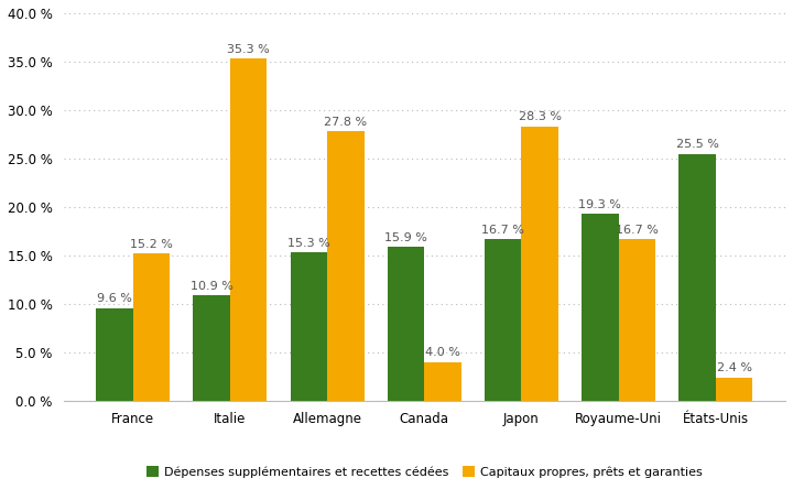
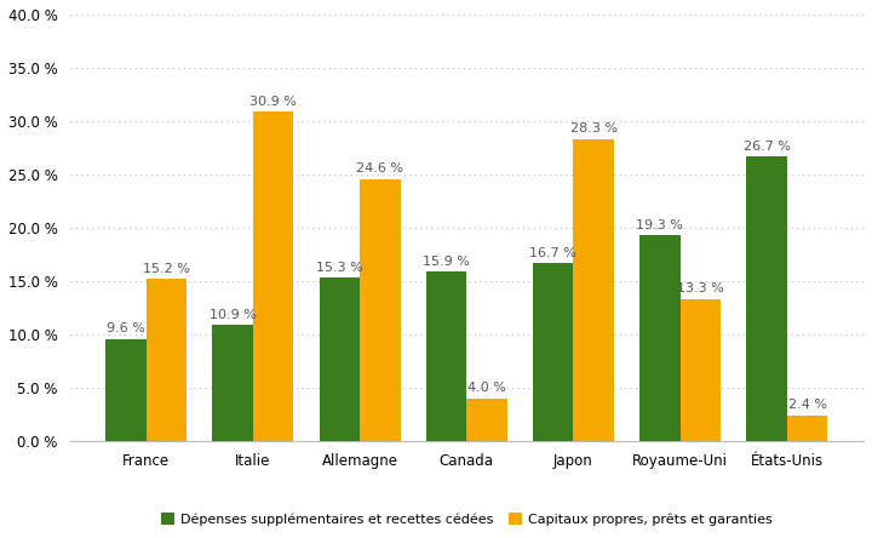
Capitaux propres, prêts et garanties/Italie: 35.3 -> 30.9
Capitaux propres, prêts et garanties/Allemagne: 27.8 -> 24.6
Capitaux propres, prêts et garanties/Royaume-Uni: 16.7 -> 13.3
Dépenses supplémentaires et recettes cédées/États-Unis: 25.5 -> 26.7
